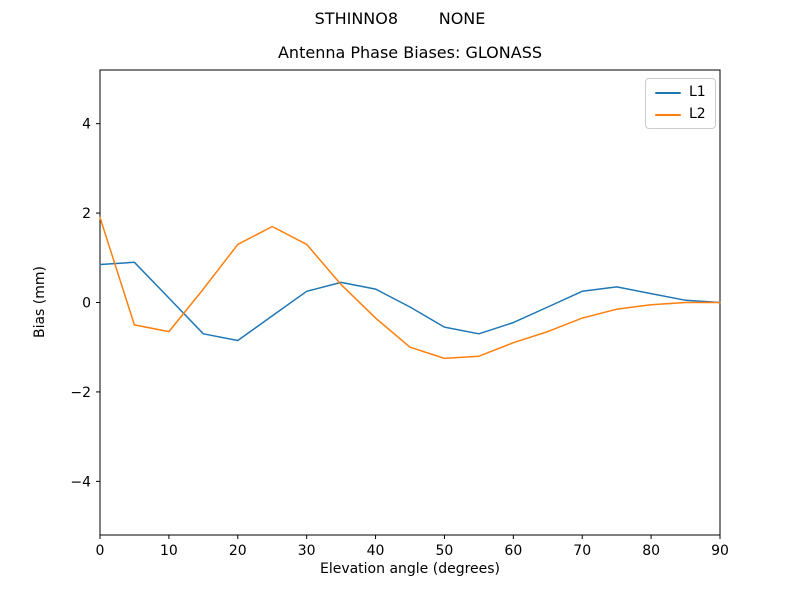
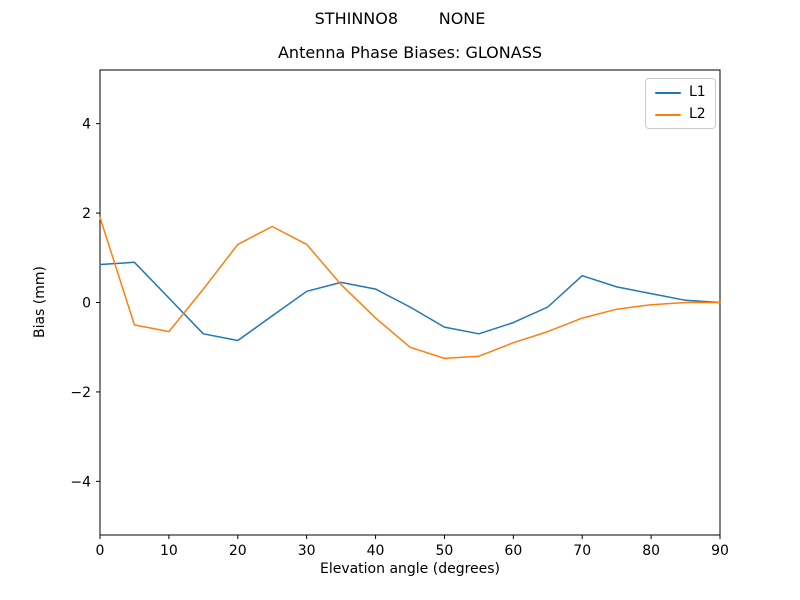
L1/70: 0.2 -> 0.6
